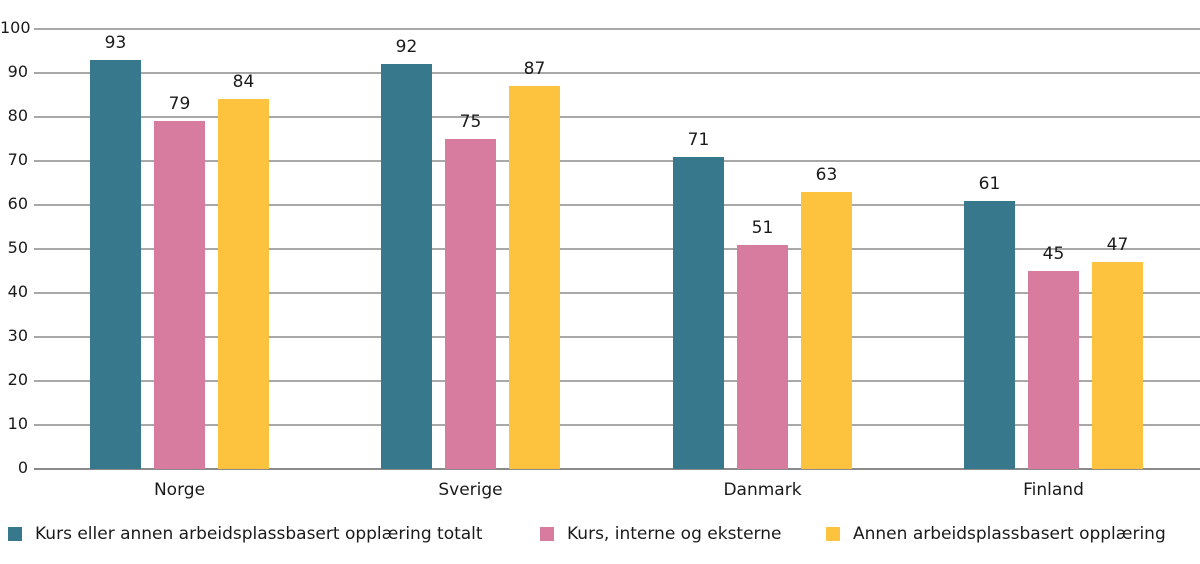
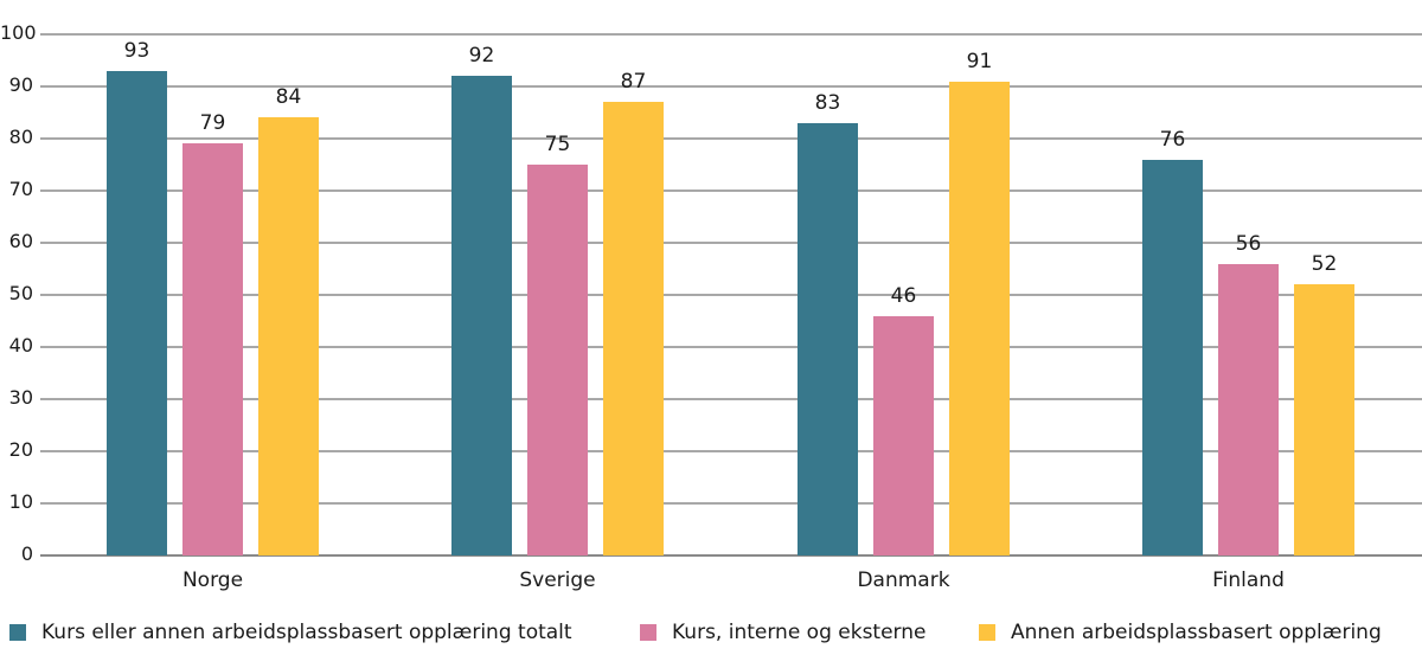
Kurs eller annen arbeidsplassbasert opplæring totalt/Danmark: 71 -> 83
Kurs, interne og eksterne/Danmark: 51 -> 46
Annen arbeidsplassbasert opplæring/Danmark: 63 -> 91
Kurs eller annen arbeidsplassbasert opplæring totalt/Finland: 61 -> 76
Kurs, interne og eksterne/Finland: 45 -> 56
Annen arbeidsplassbasert opplæring/Finland: 47 -> 52
